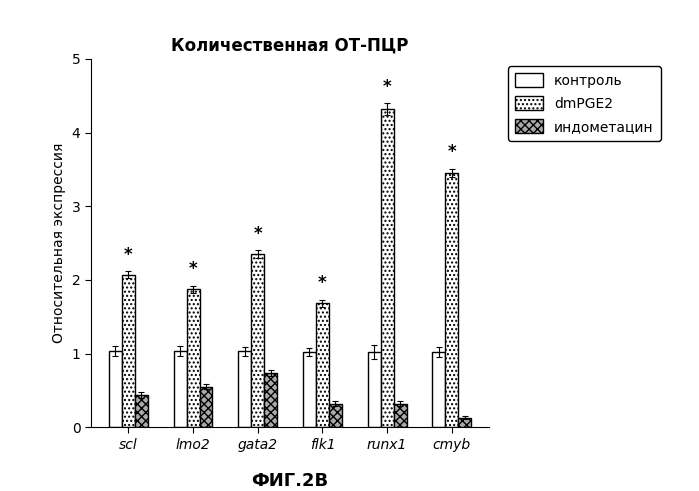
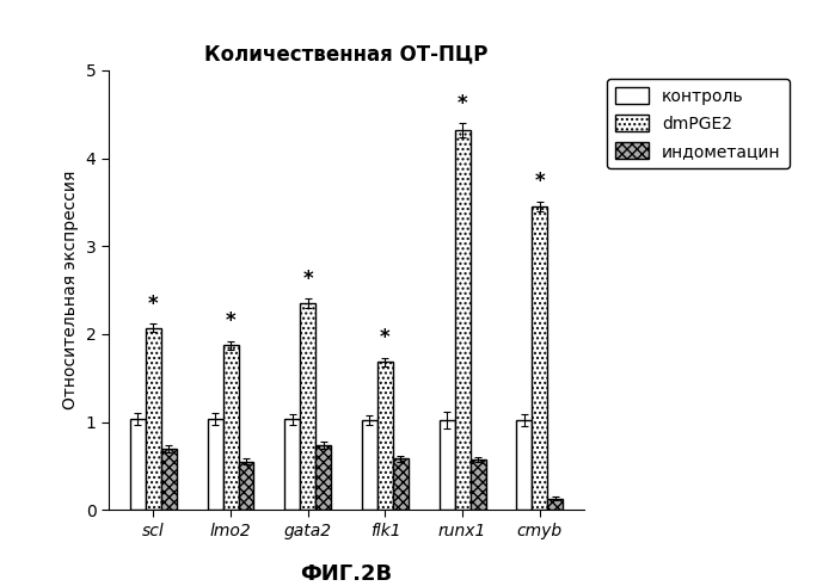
индометацин/scl: 0.44 -> 0.70
индометацин/flk1: 0.32 -> 0.58
индометацин/runx1: 0.32 -> 0.57
